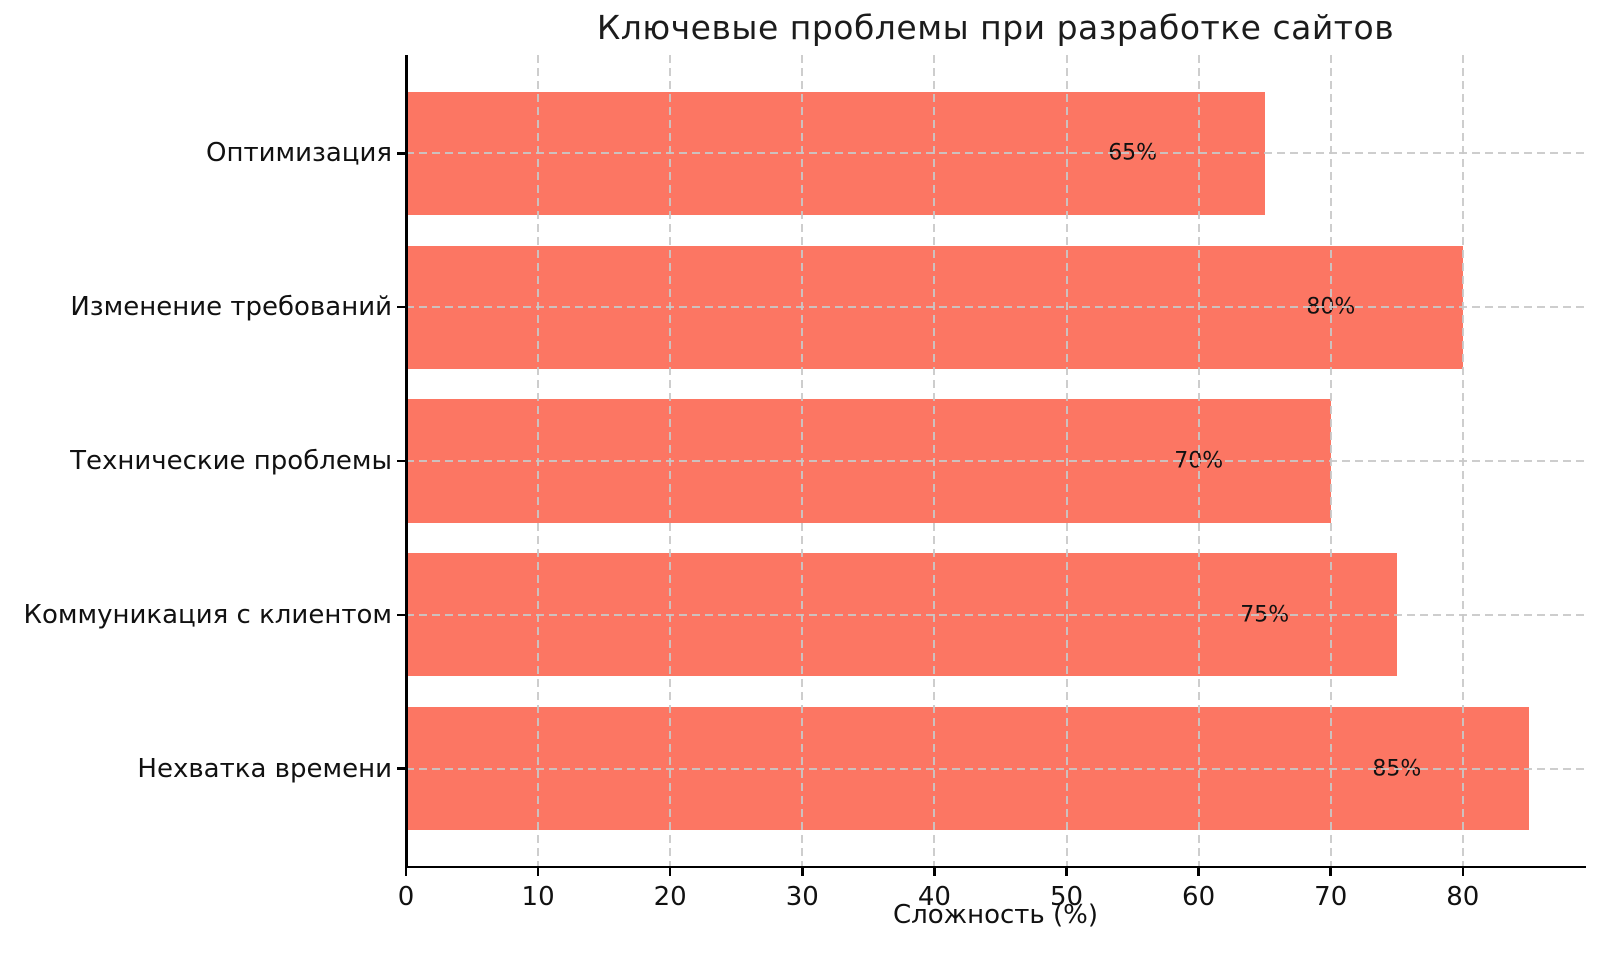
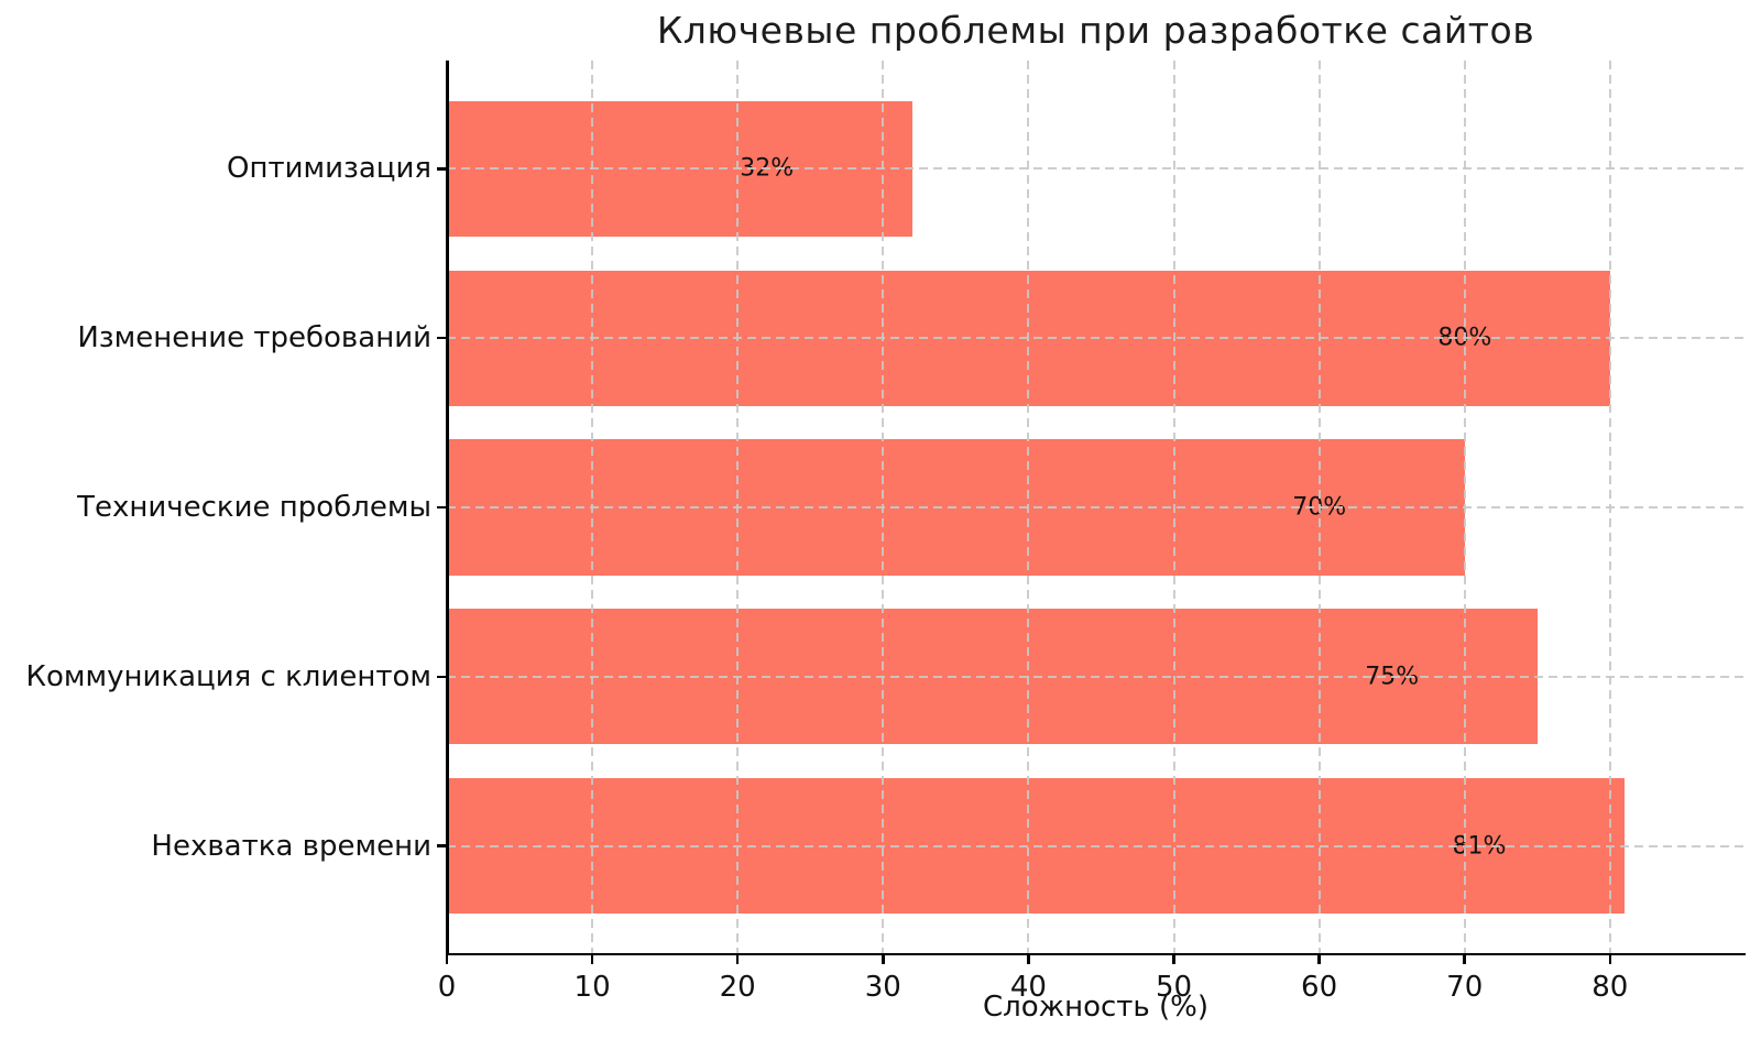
Оптимизация: 65% -> 32%
Нехватка времени: 85% -> 81%
